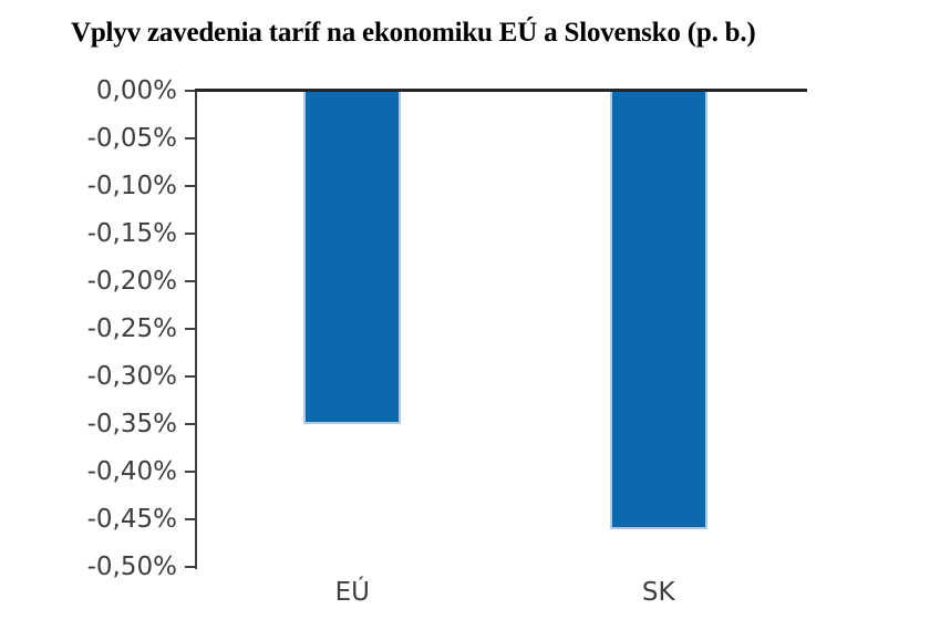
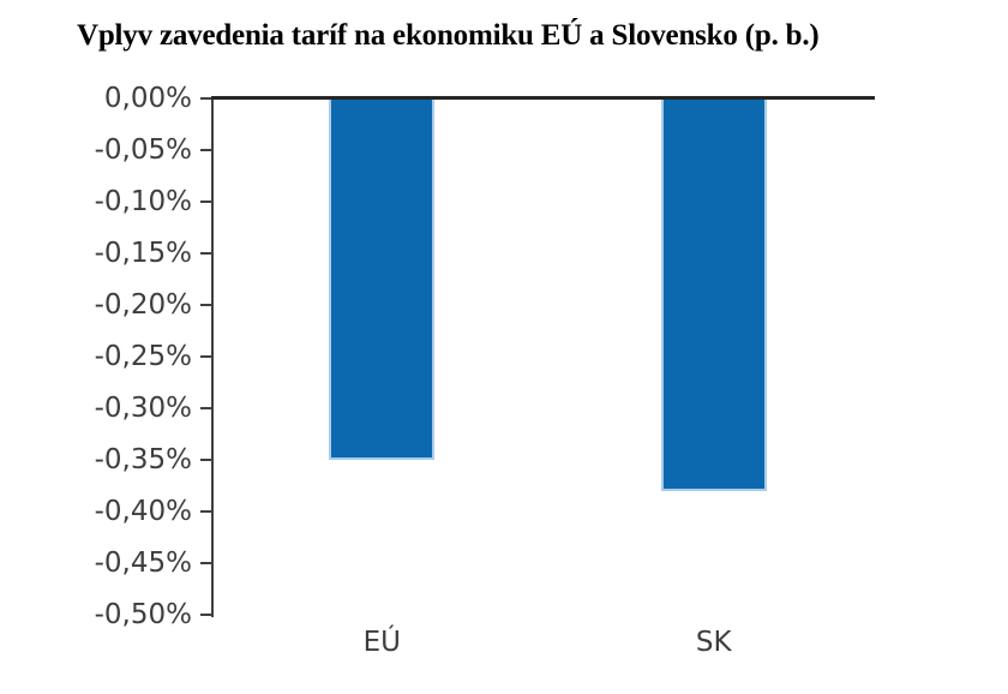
SK: -0,46% -> -0,38%
